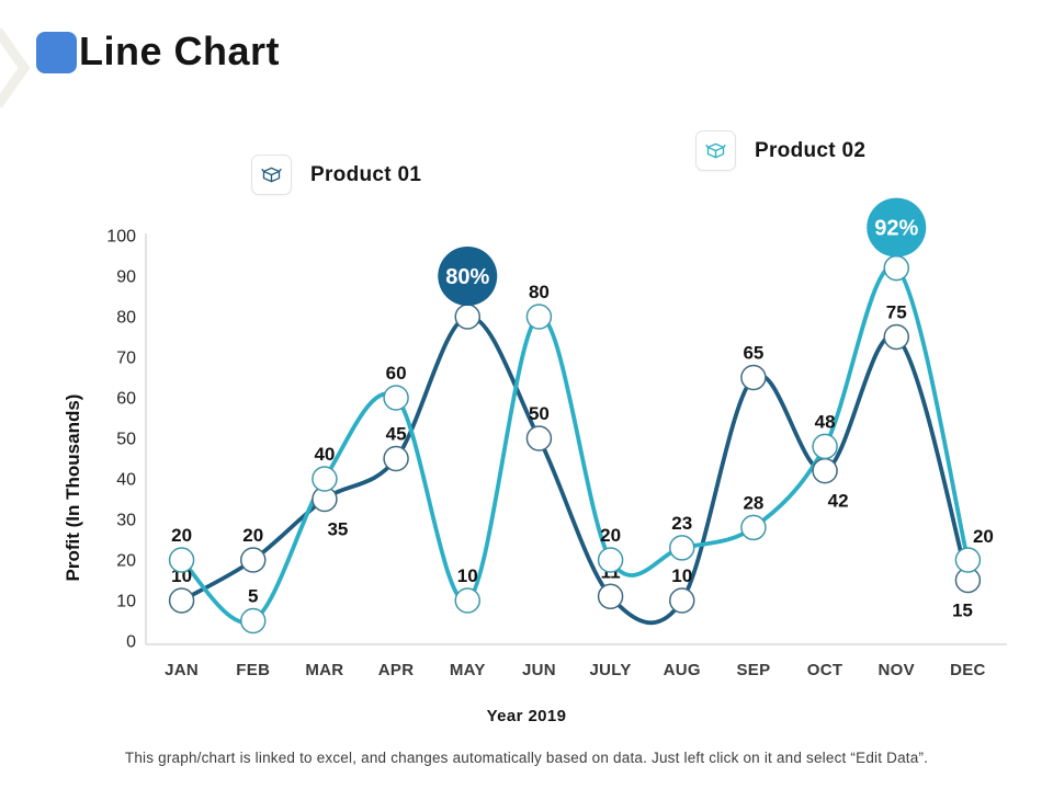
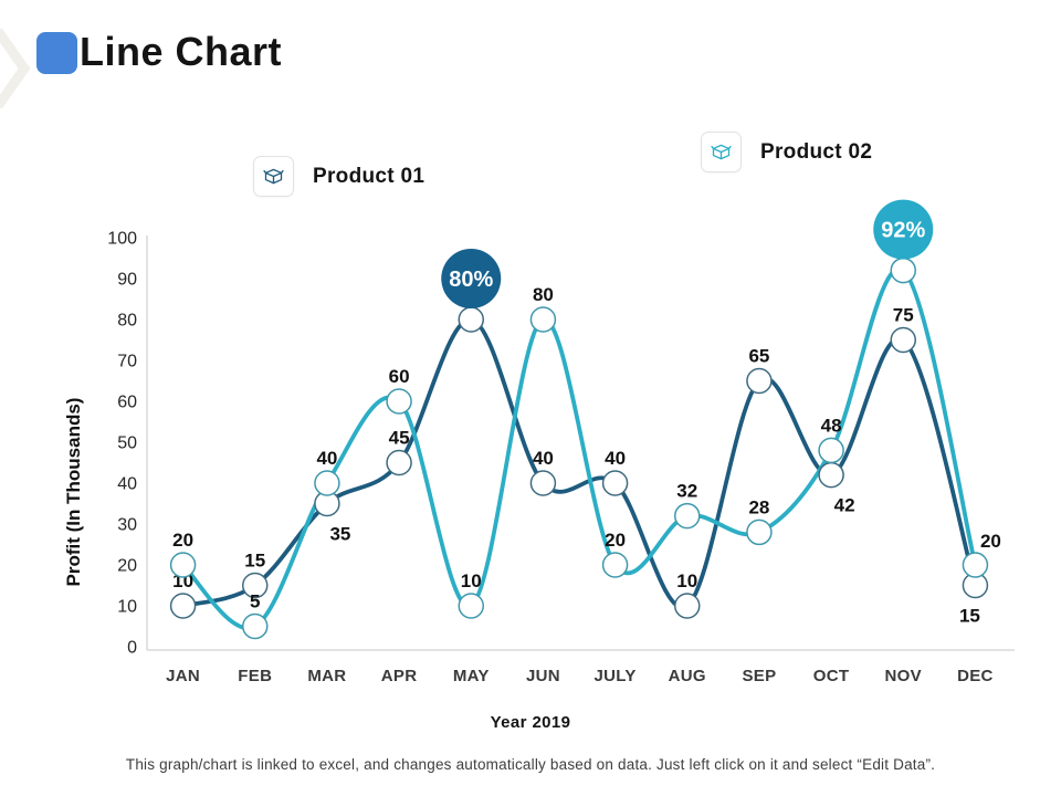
Product 01/FEB: 20 -> 15
Product 01/JUN: 50 -> 40
Product 01/JULY: 11 -> 40
Product 02/AUG: 23 -> 32
